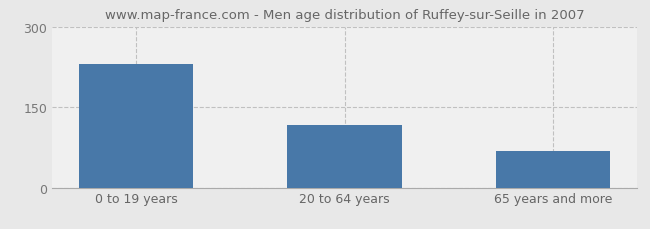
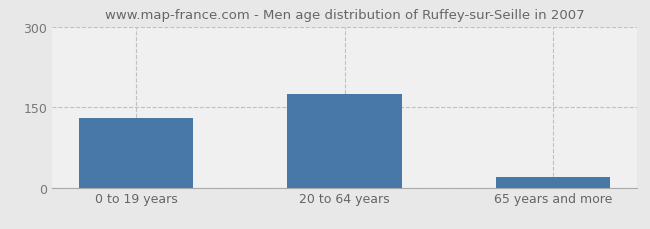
0 to 19 years: 230 -> 130
20 to 64 years: 116 -> 175
65 years and more: 68 -> 20
